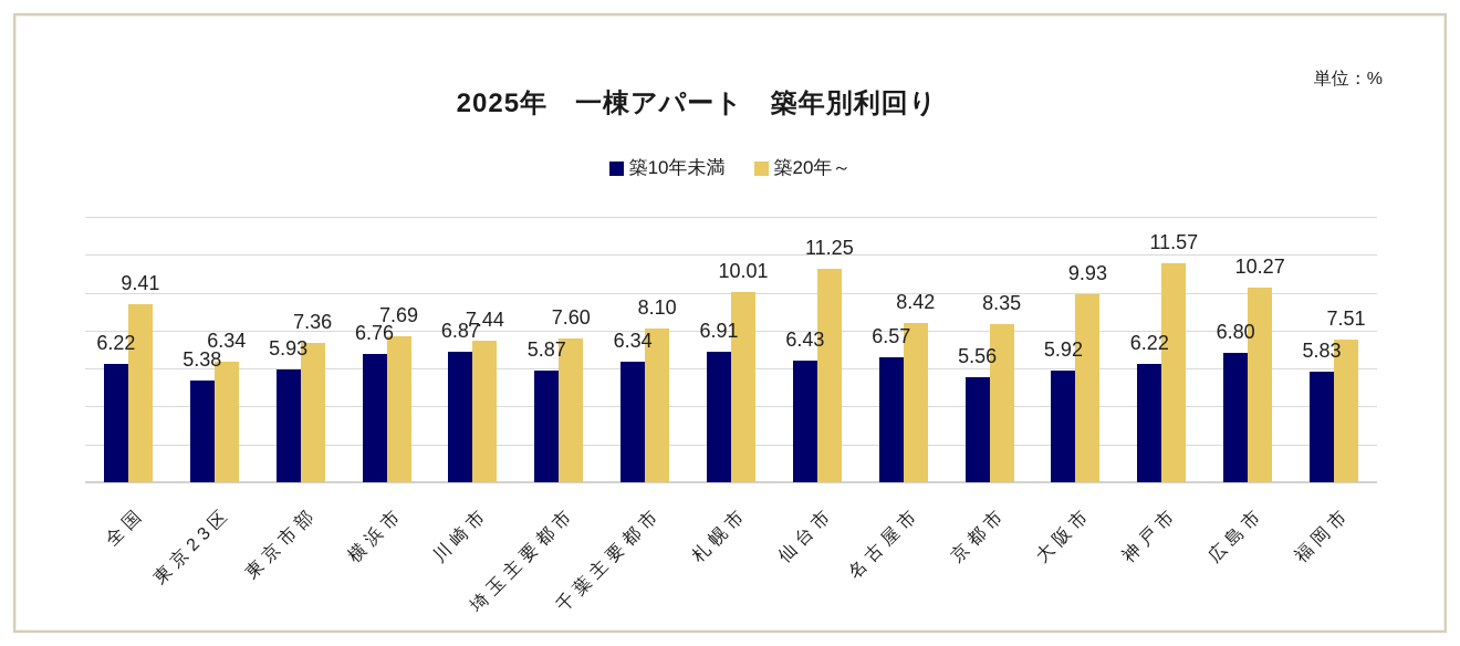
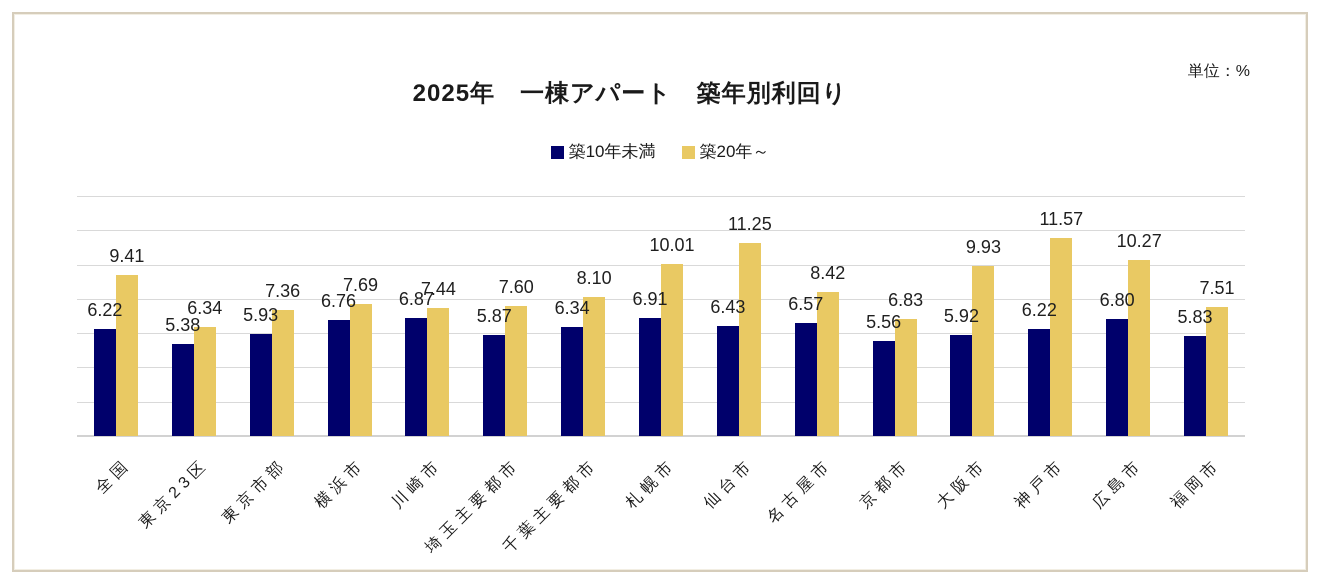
築20年～/京都市: 8.35 -> 6.83
